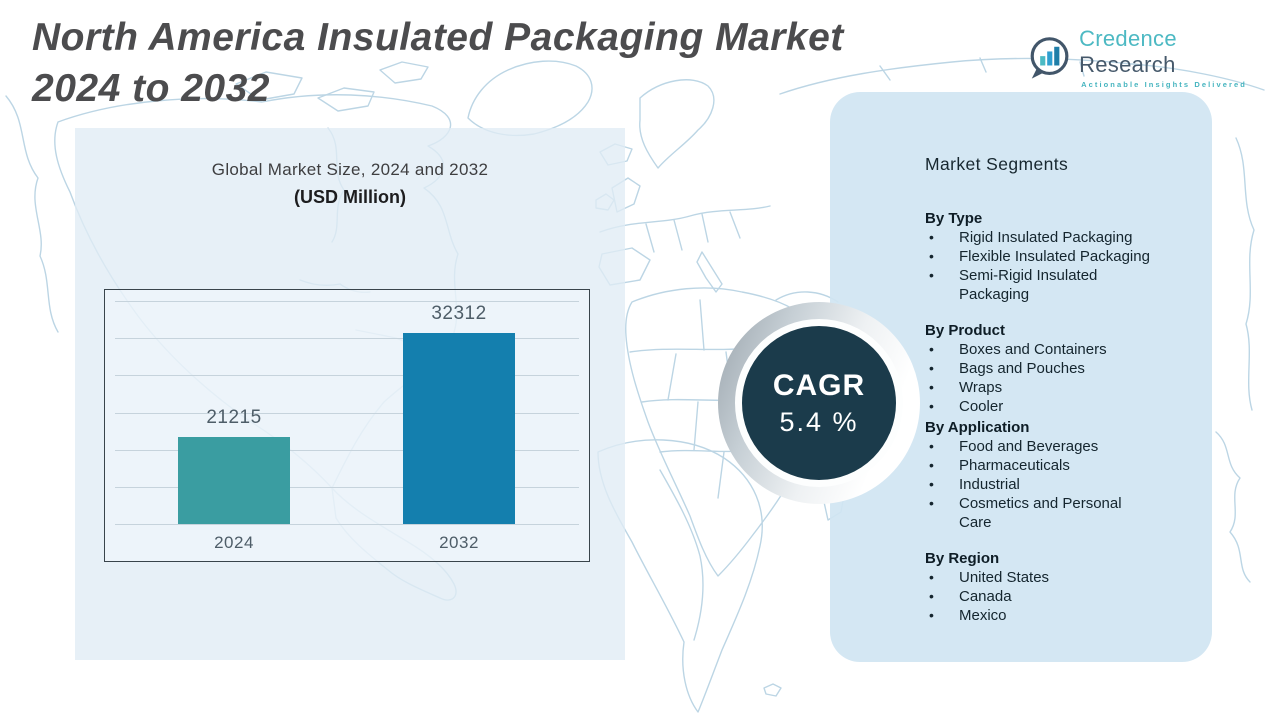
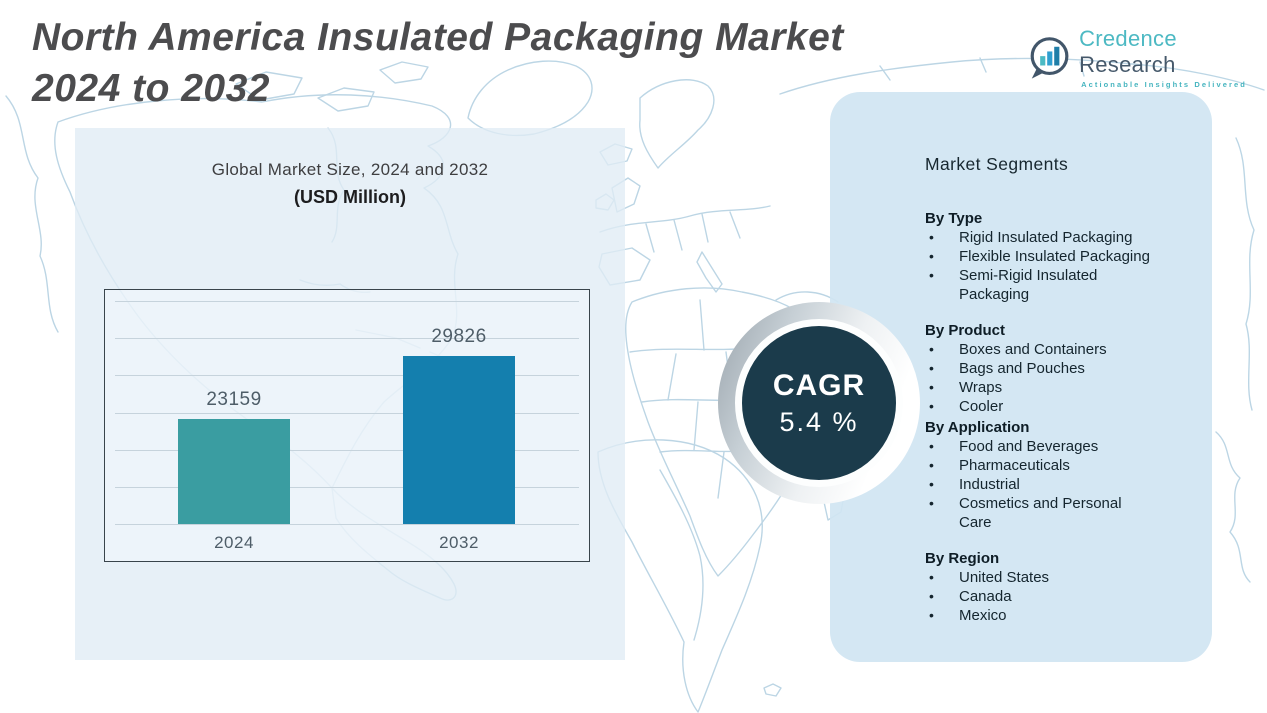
2024: 21215 -> 23159
2032: 32312 -> 29826
